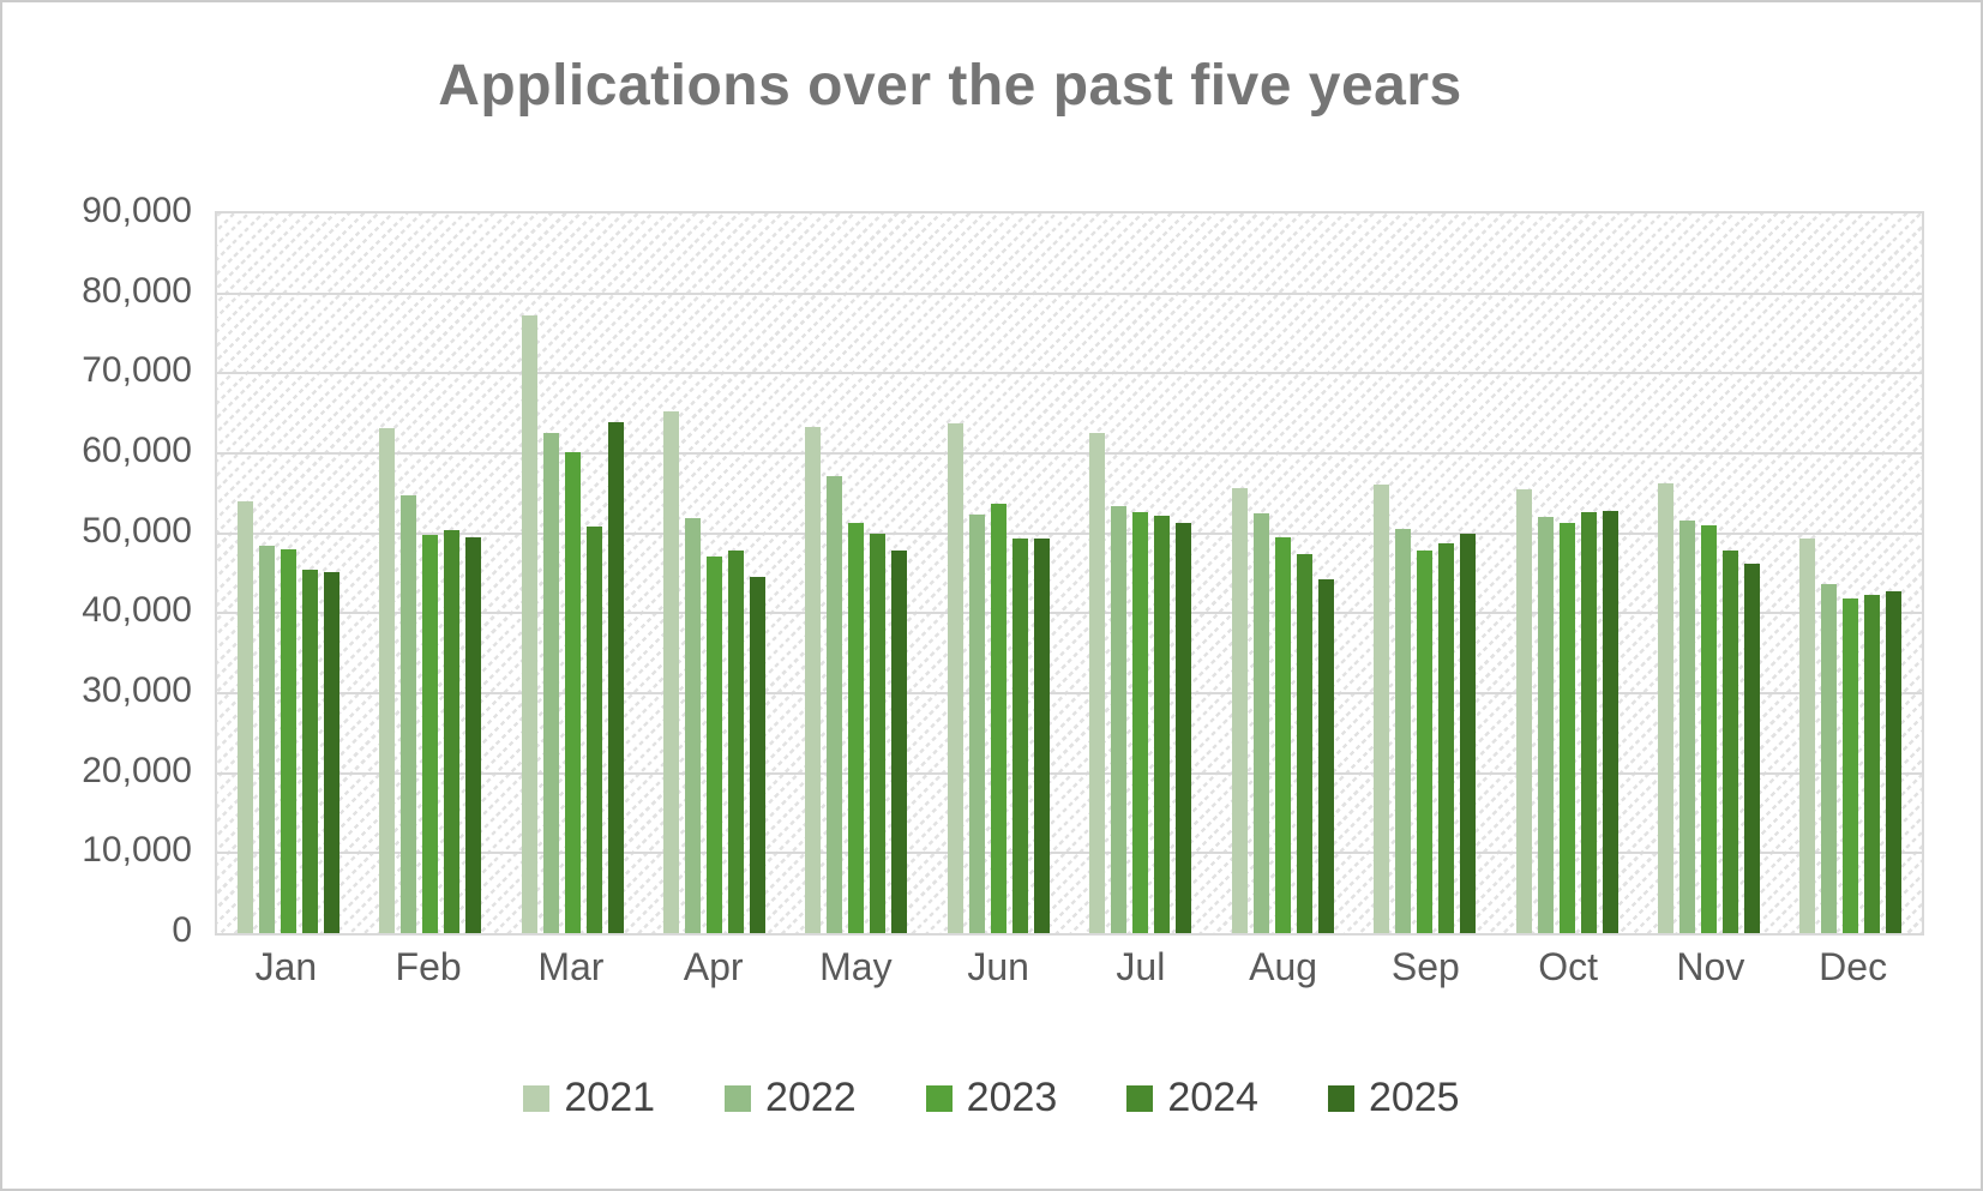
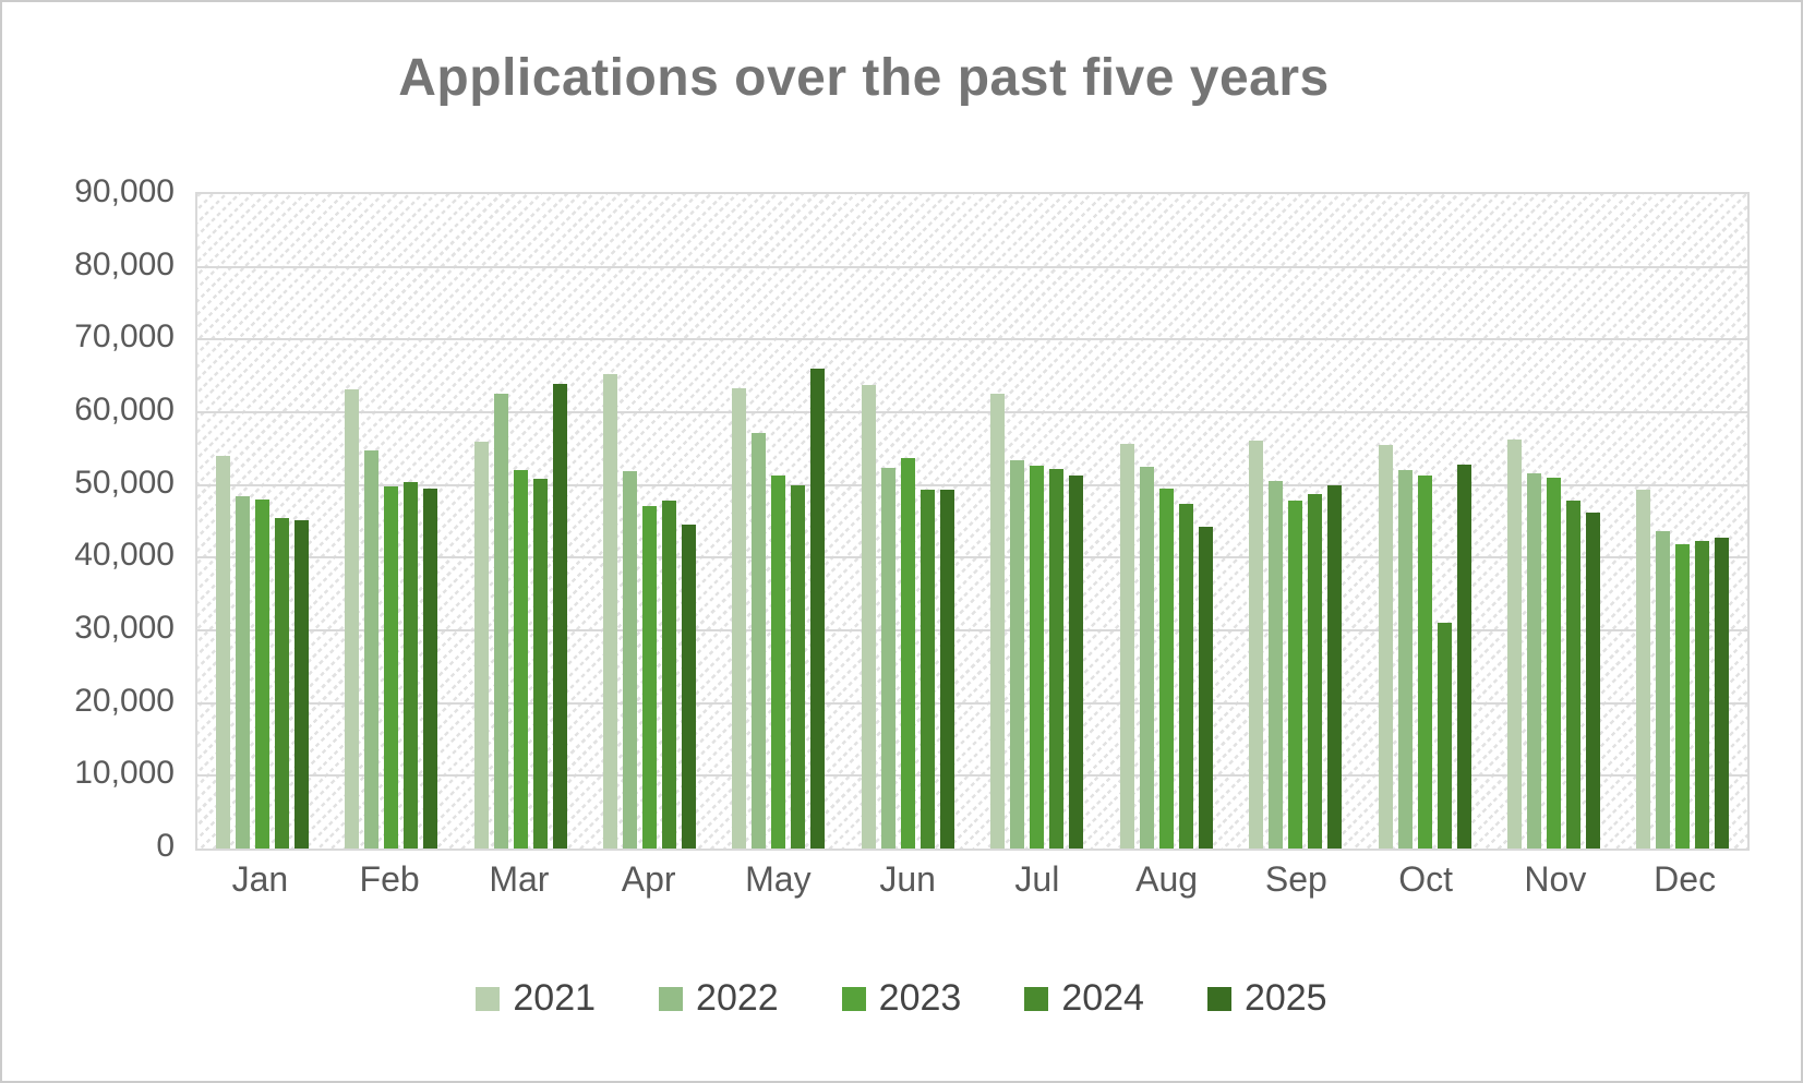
2021/Mar: 77000 -> 56000
2023/Mar: 60000 -> 52000
2025/May: 48000 -> 66000
2024/Oct: 53000 -> 31000
